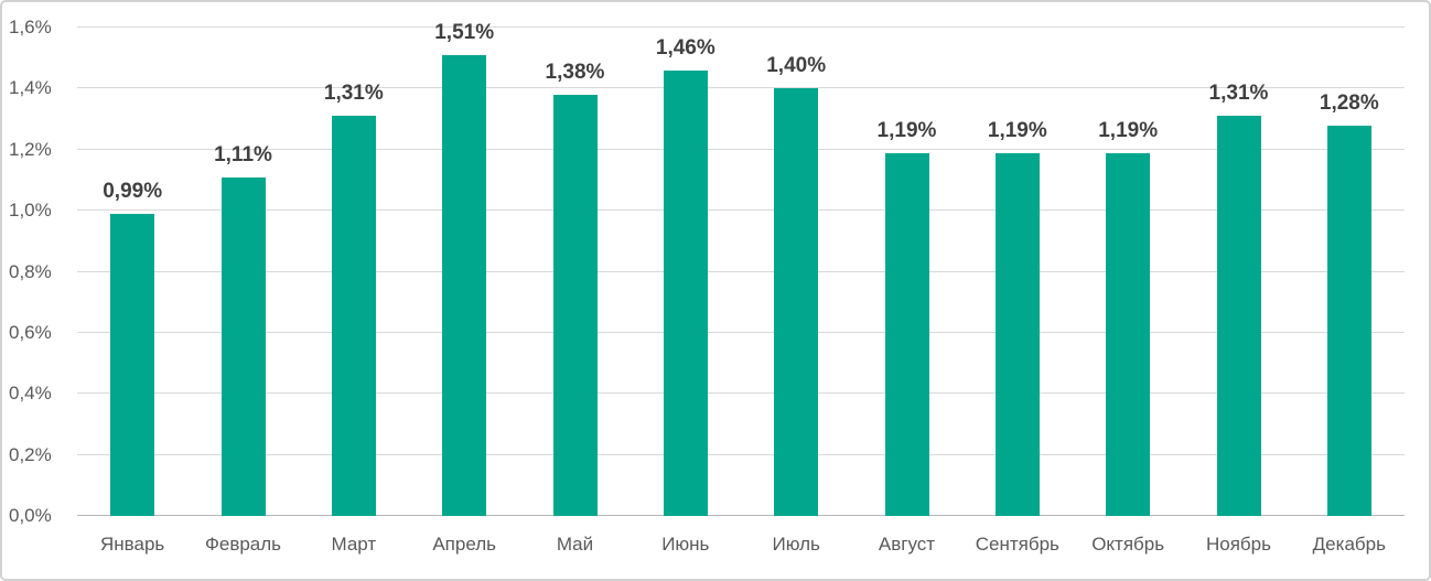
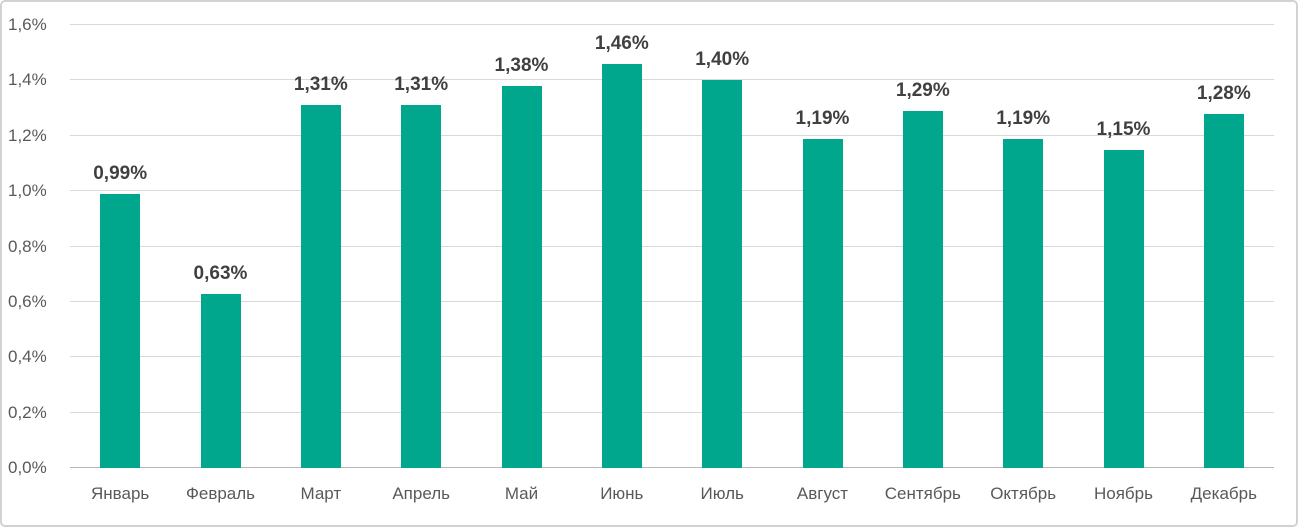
Февраль: 1,11% -> 0,63%
Апрель: 1,51% -> 1,31%
Сентябрь: 1,19% -> 1,29%
Ноябрь: 1,31% -> 1,15%
